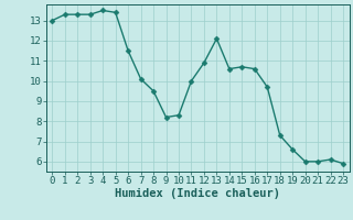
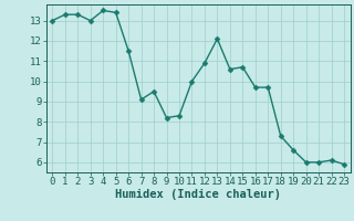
3: 13.3 -> 13.0
7: 10.1 -> 9.1
16: 10.6 -> 9.7
